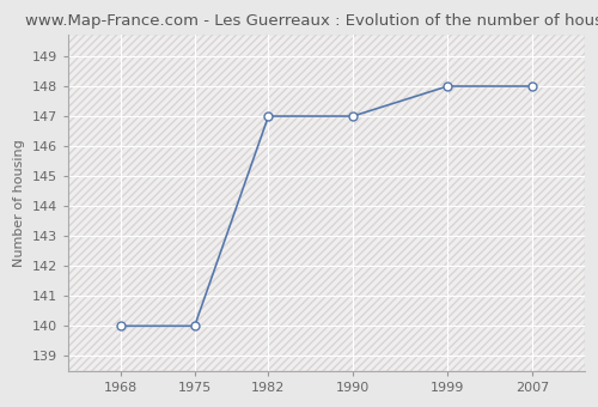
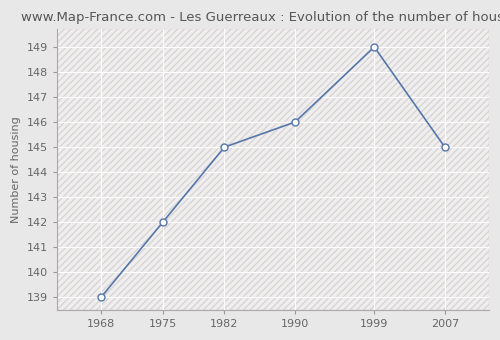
1968: 140 -> 139
1975: 140 -> 142
1982: 147 -> 145
1990: 147 -> 146
1999: 148 -> 149
2007: 148 -> 145
